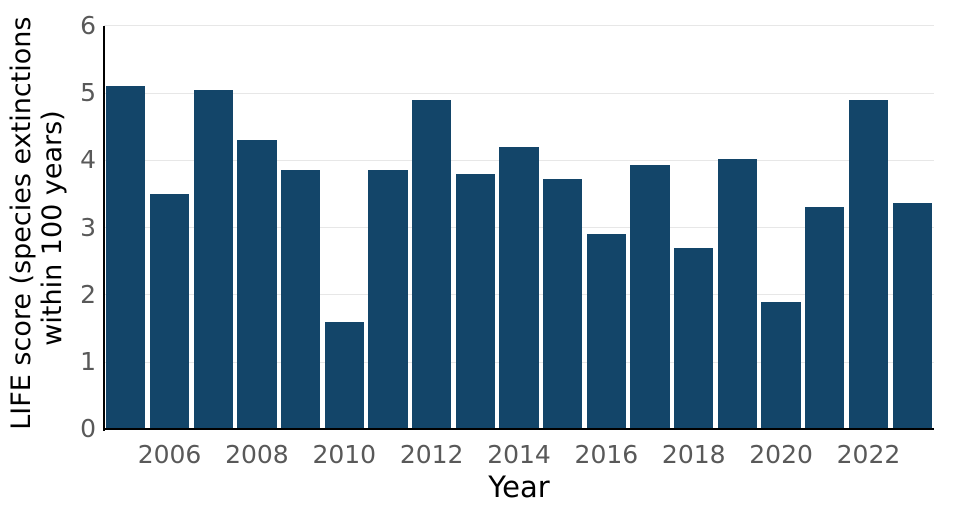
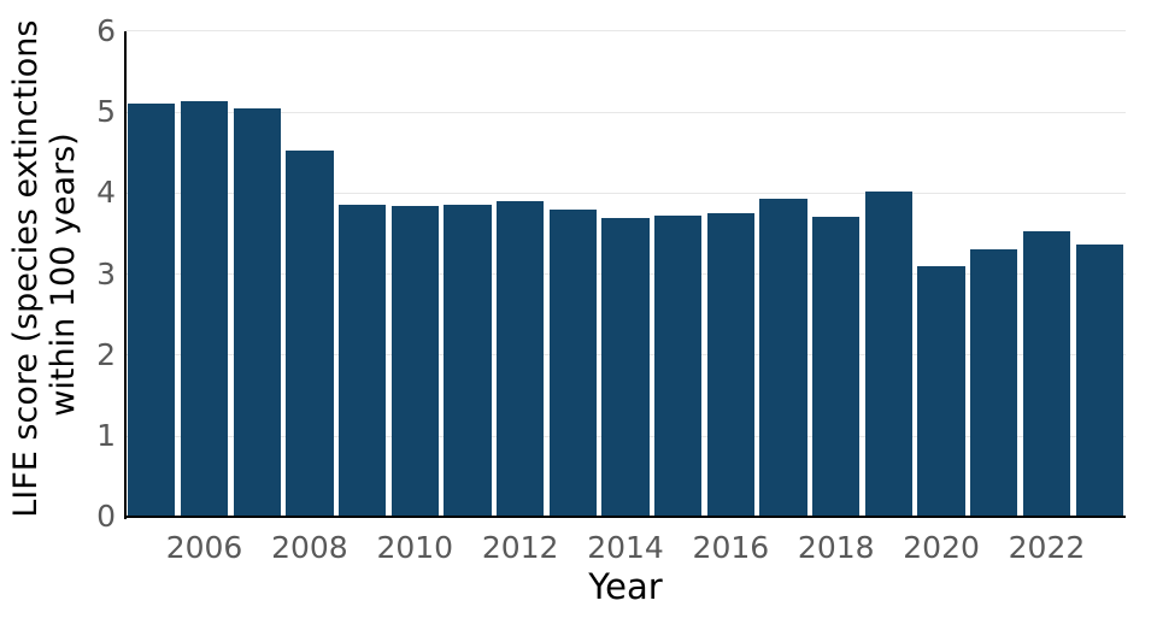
2006: 3.5 -> 5.1
2008: 4.3 -> 4.5
2010: 1.6 -> 3.8
2012: 4.9 -> 3.9
2014: 4.2 -> 3.7
2016: 2.9 -> 3.8
2018: 2.7 -> 3.7
2020: 1.9 -> 3.1
2022: 4.9 -> 3.5
